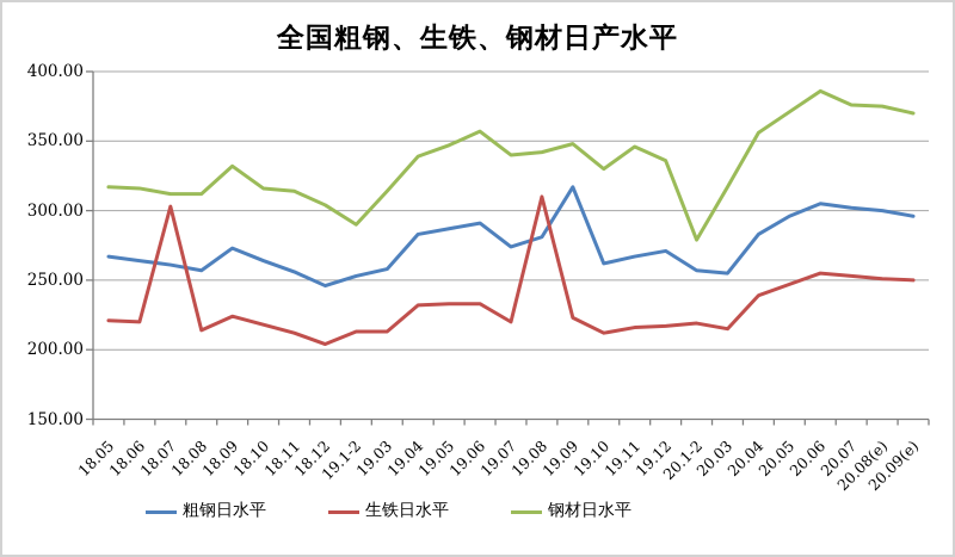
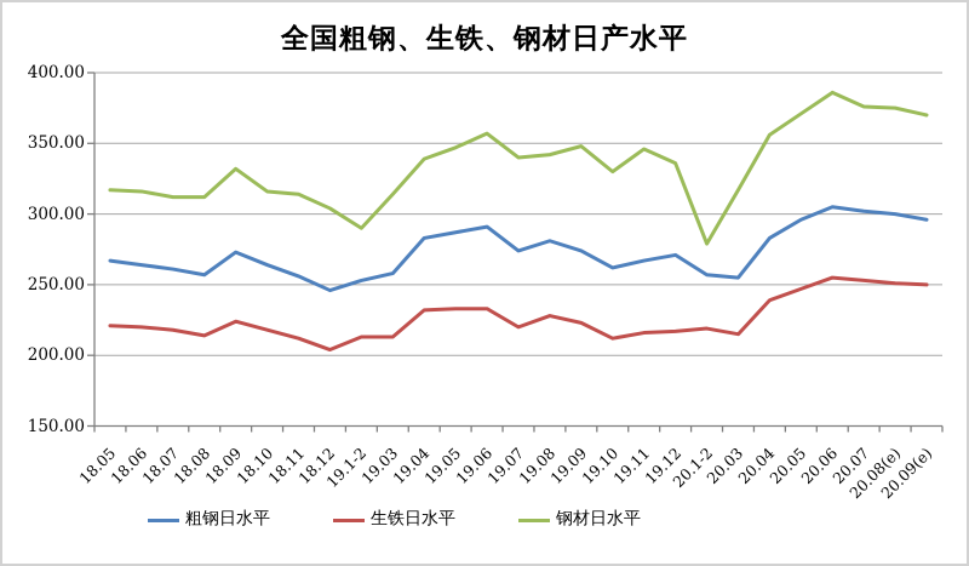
生铁日水平/18.07: 303 -> 218
生铁日水平/19.08: 310 -> 228
粗钢日水平/19.09: 317 -> 274
